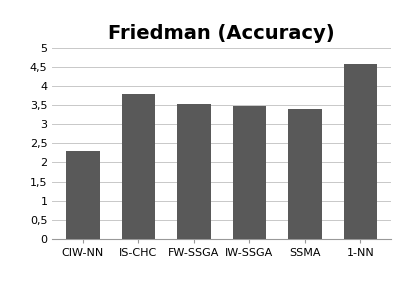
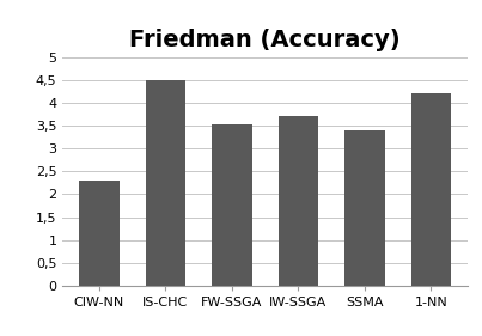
IS-CHC: 3,80 -> 4,50
IW-SSGA: 3,48 -> 3,70
1-NN: 4,57 -> 4,20
